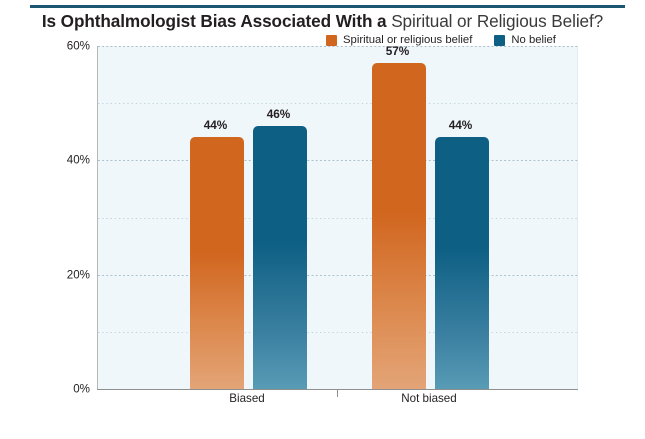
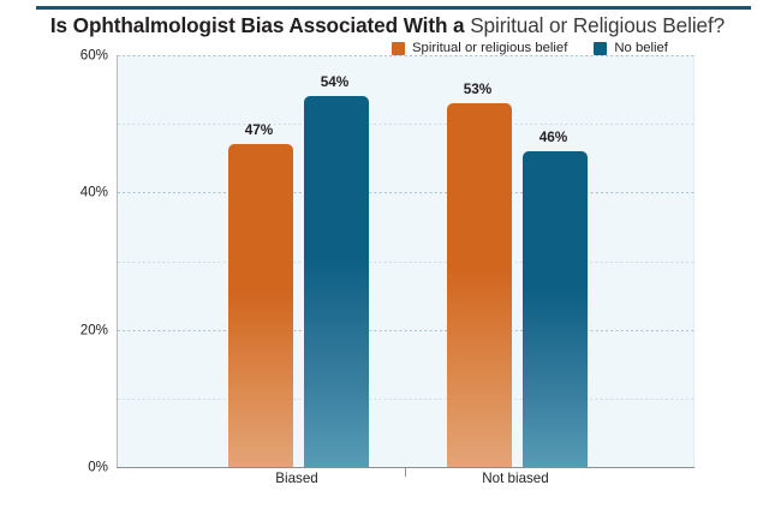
Spiritual or religious belief/Biased: 44% -> 47%
No belief/Biased: 46% -> 54%
Spiritual or religious belief/Not biased: 57% -> 53%
No belief/Not biased: 44% -> 46%
